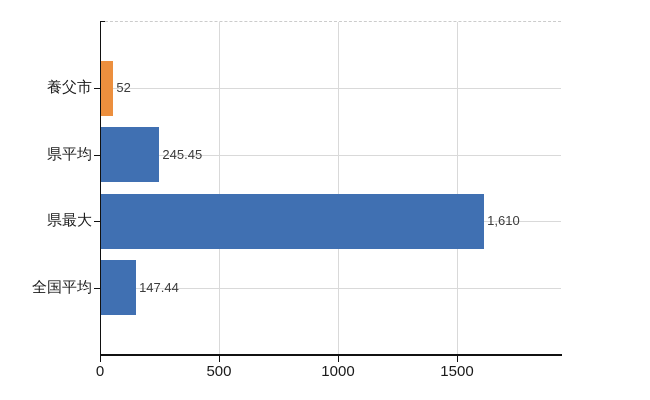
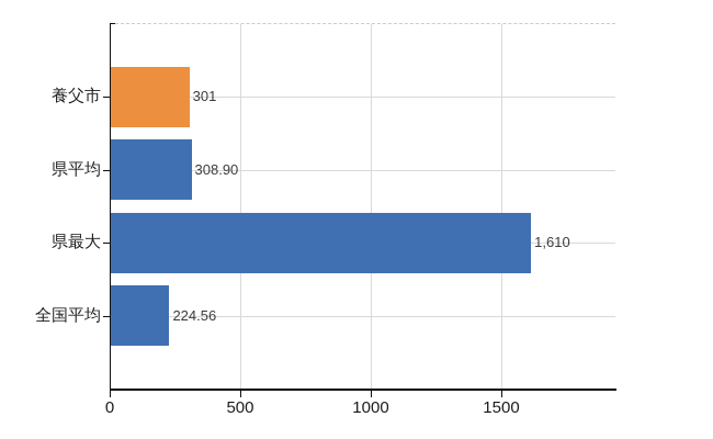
養父市: 52 -> 301
県平均: 245.45 -> 308.90
全国平均: 147.44 -> 224.56
